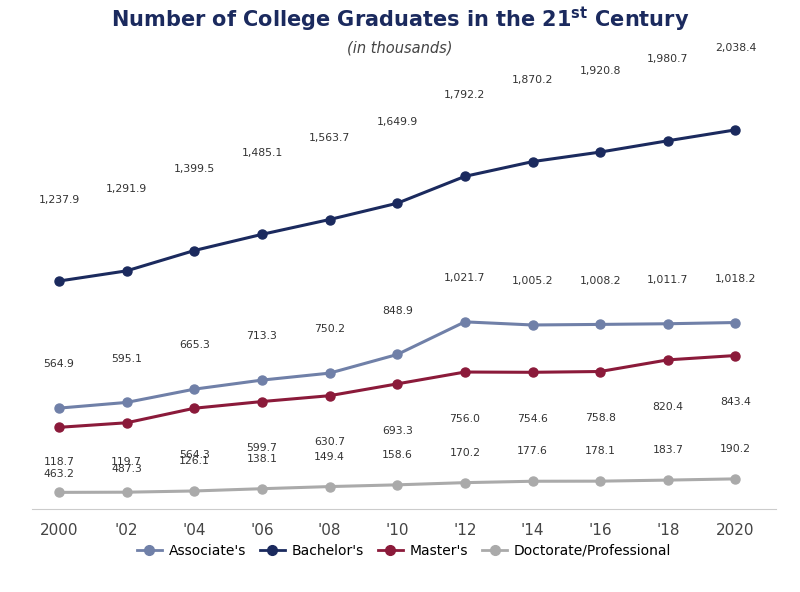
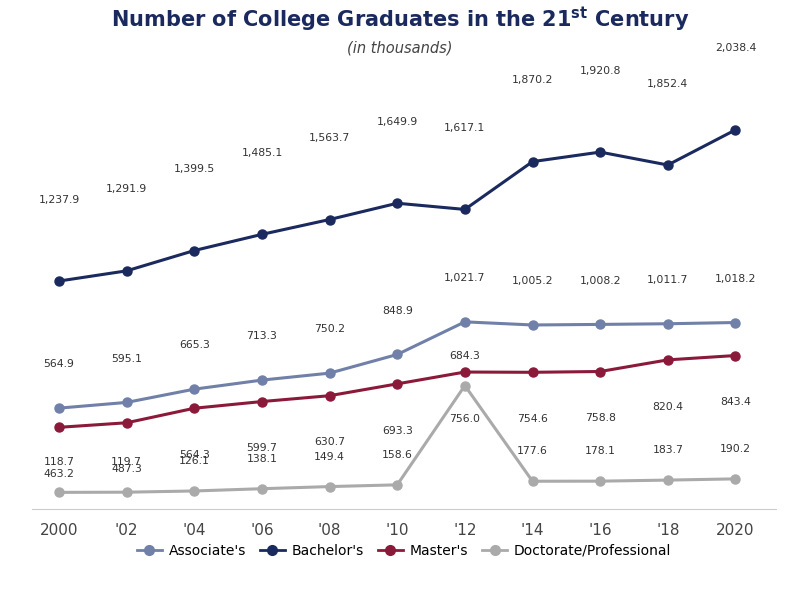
Bachelor's/'12: 1,792.2 -> 1,617.1
Doctorate/Professional/'12: 170.2 -> 684.3
Bachelor's/'18: 1,980.7 -> 1,852.4
